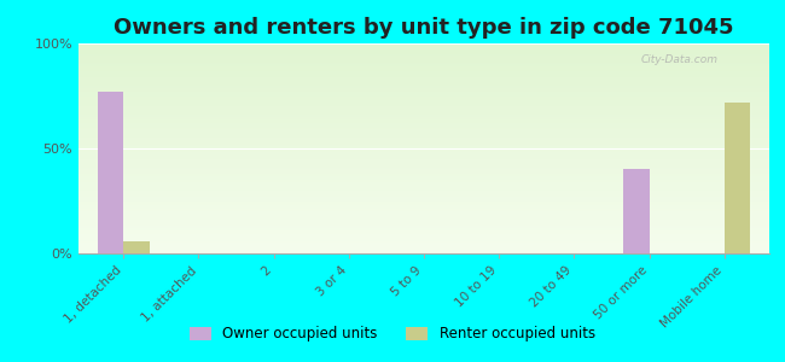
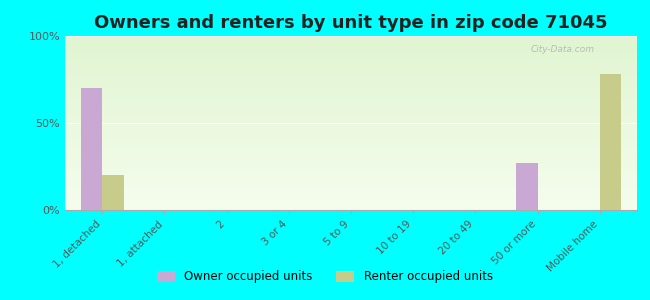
Owner occupied units/1, detached: 77% -> 70%
Renter occupied units/1, detached: 6% -> 20%
Owner occupied units/50 or more: 40% -> 27%
Renter occupied units/Mobile home: 72% -> 78%
